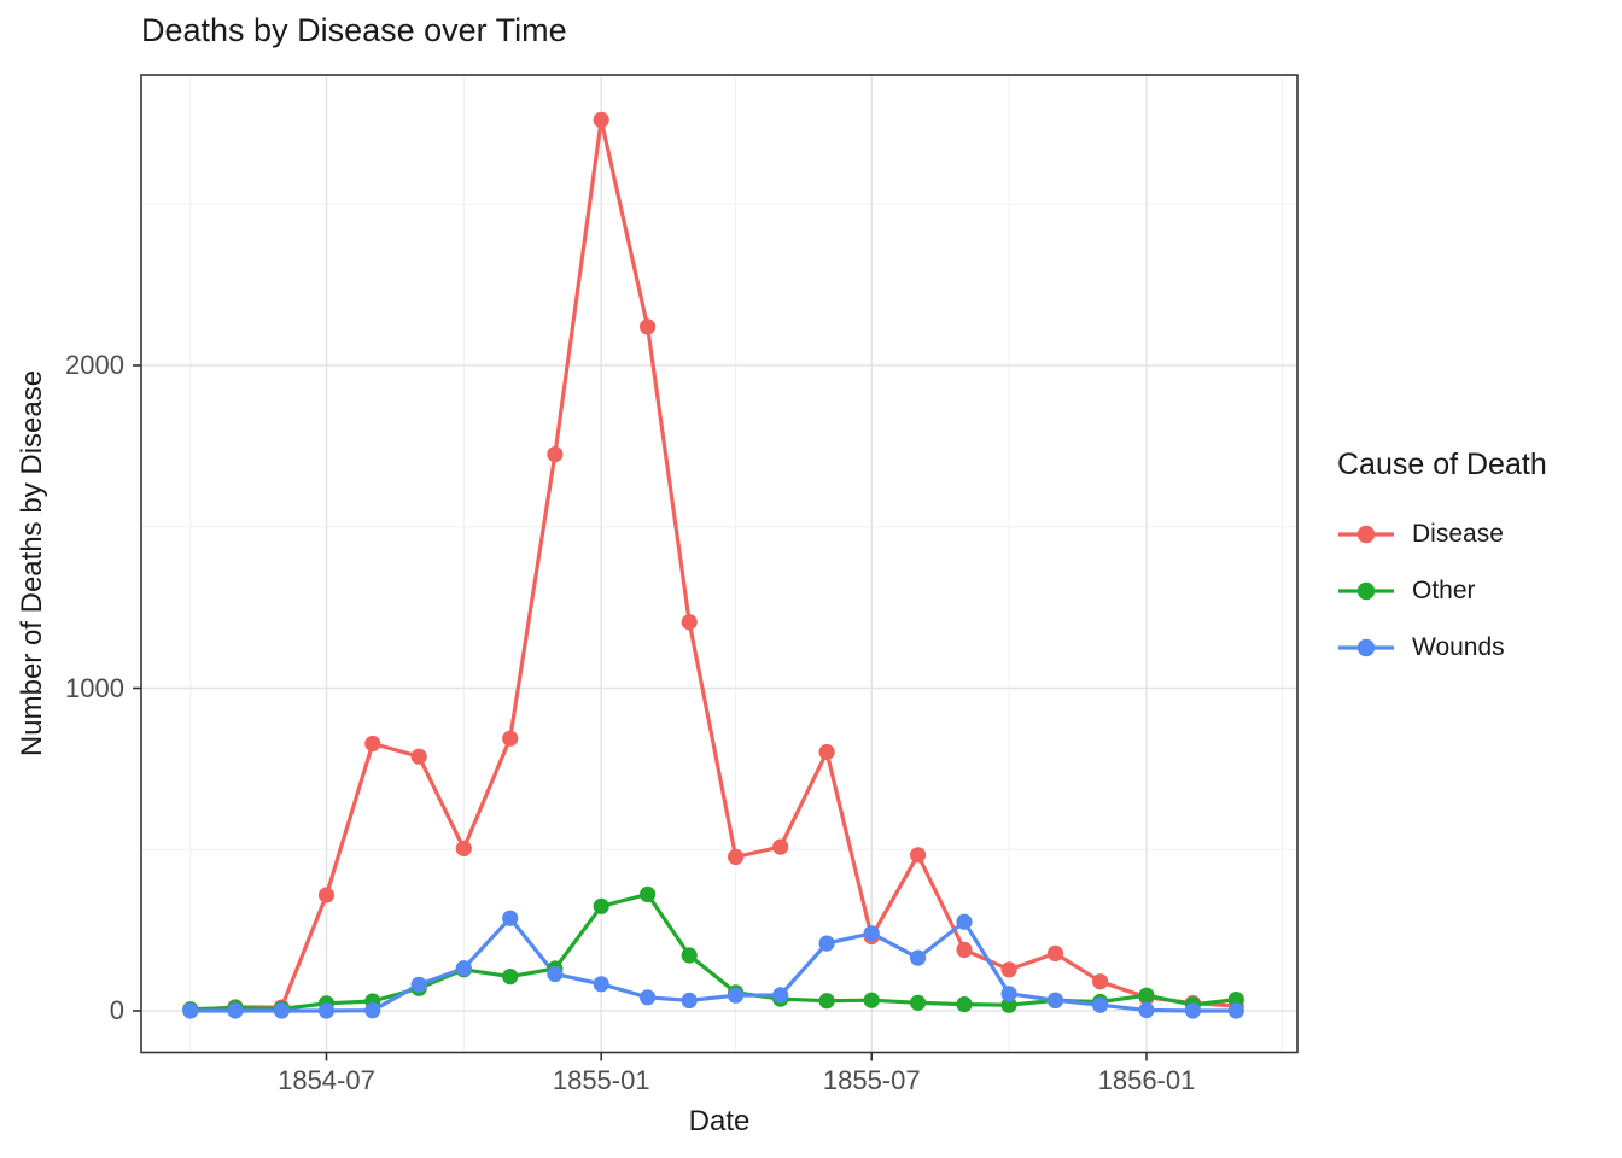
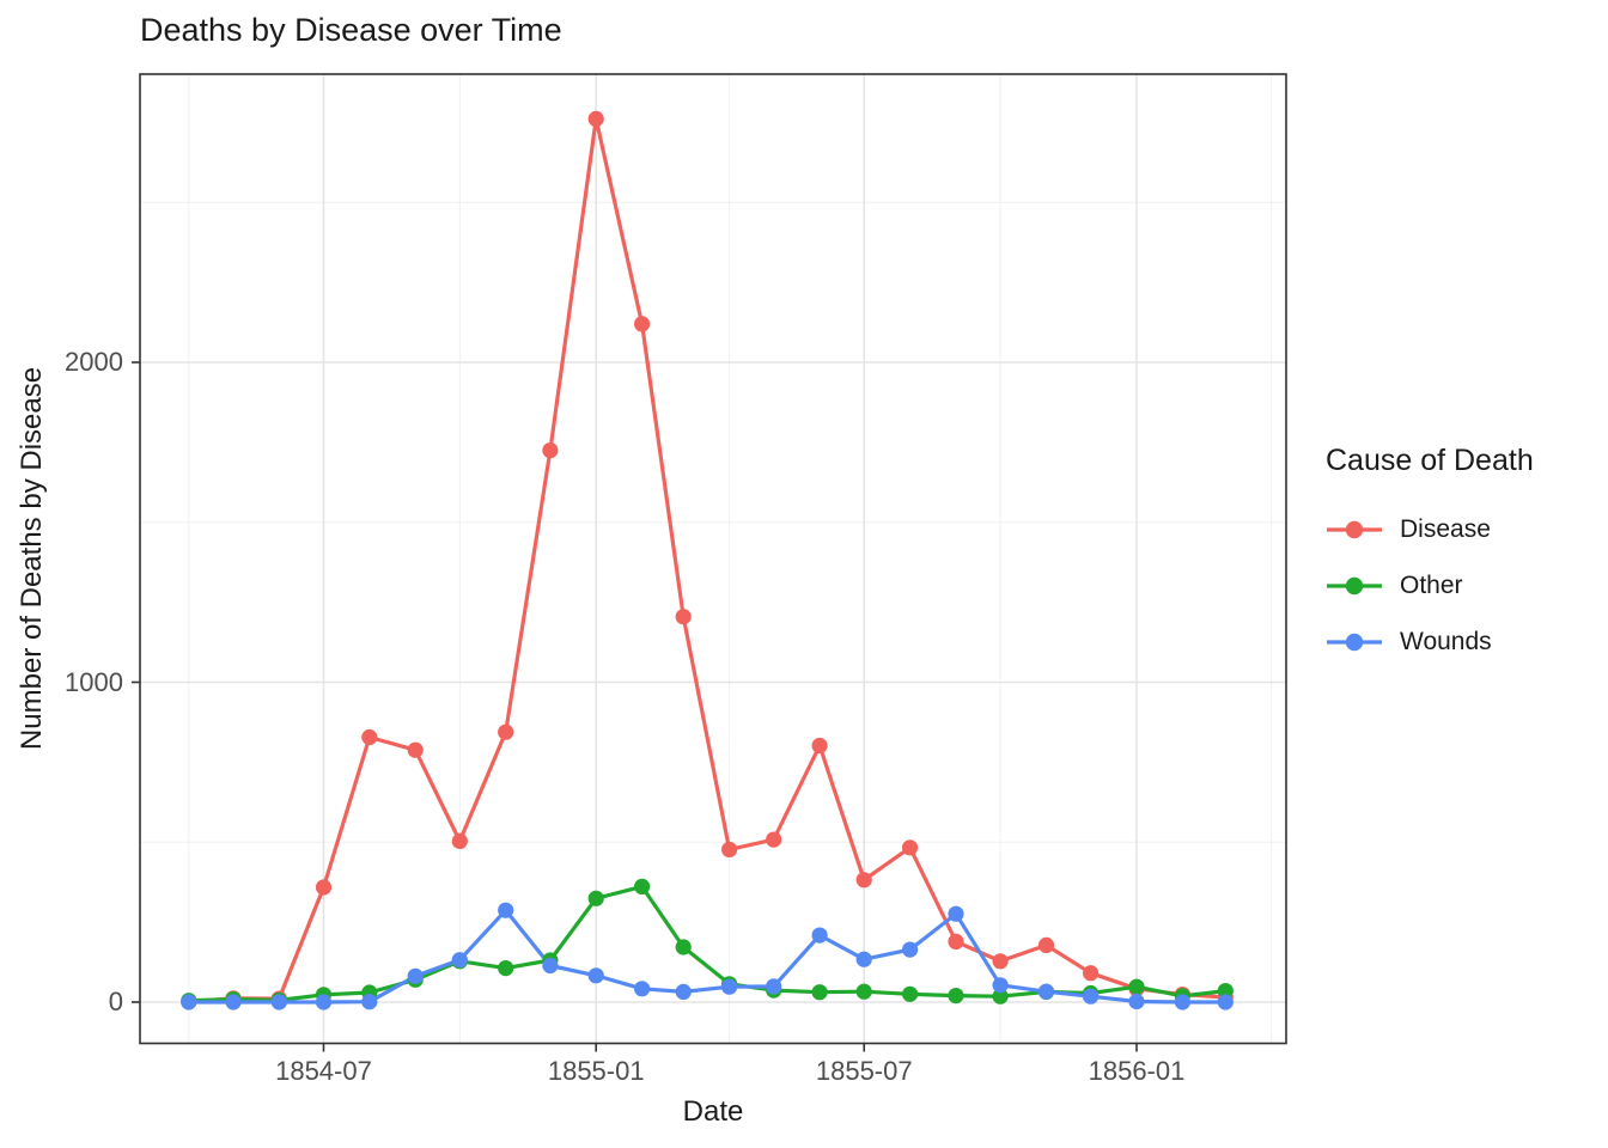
Disease/1855-07: 230 -> 380
Wounds/1855-07: 240 -> 130
